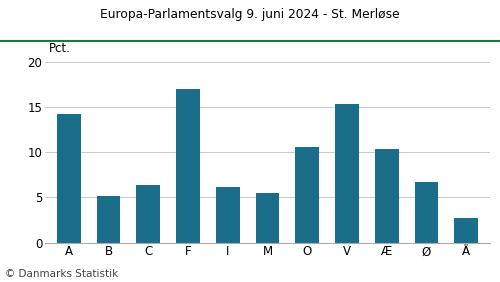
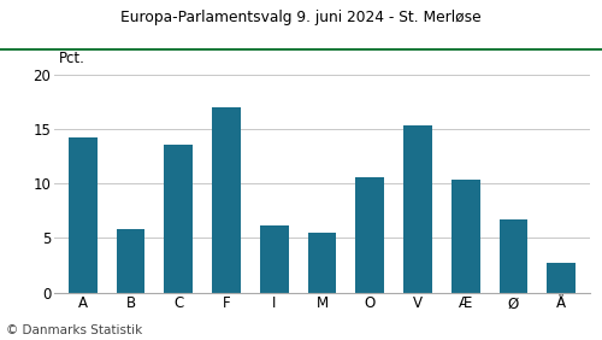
B: 5.2 -> 5.8
C: 6.4 -> 13.6
